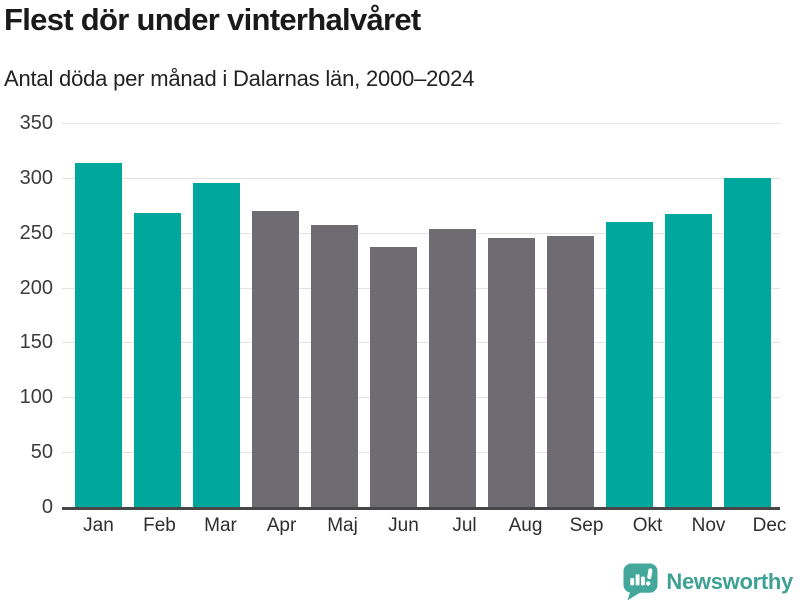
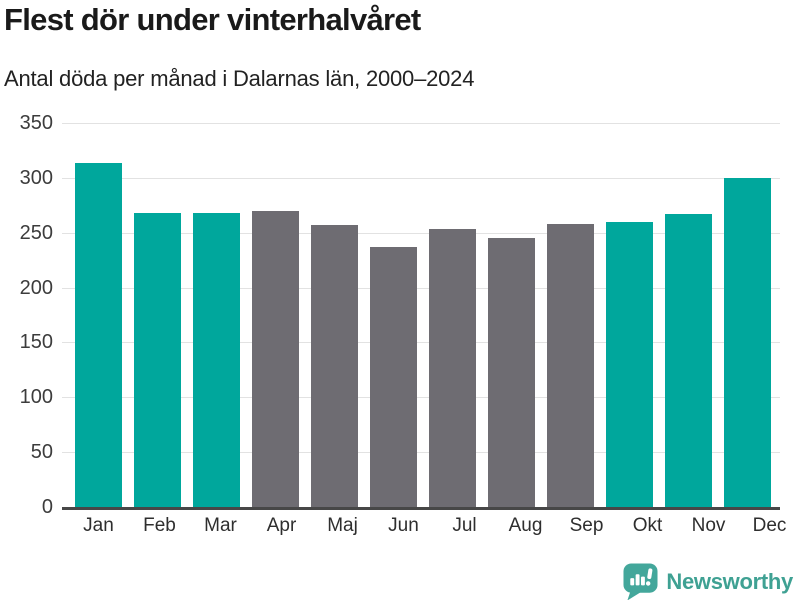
Mar: 295 -> 268
Sep: 247 -> 258
